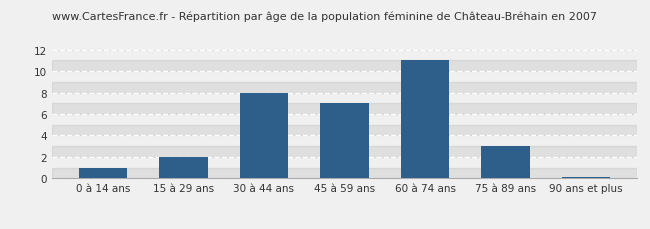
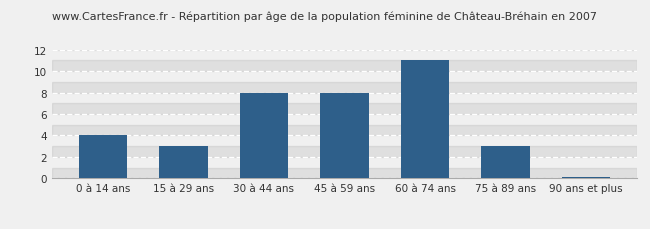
0 à 14 ans: 1.0 -> 4.0
15 à 29 ans: 2.0 -> 3.0
45 à 59 ans: 7.0 -> 8.0
